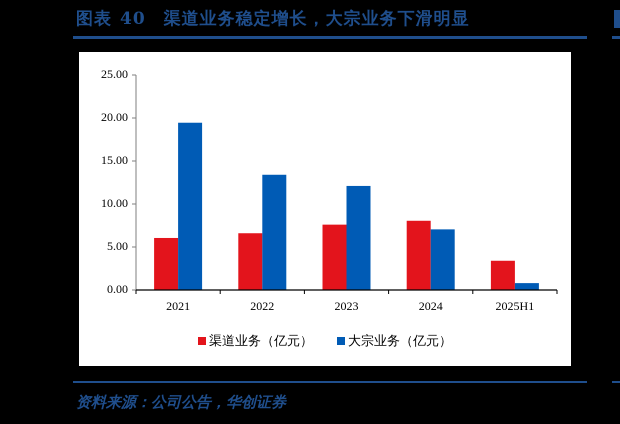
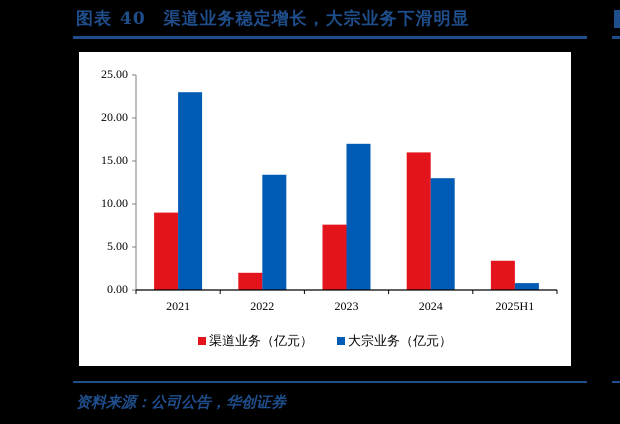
渠道业务（亿元）/2021: 6 -> 9
大宗业务（亿元）/2021: 19 -> 23
渠道业务（亿元）/2022: 7 -> 2
大宗业务（亿元）/2023: 12 -> 17
渠道业务（亿元）/2024: 8 -> 16
大宗业务（亿元）/2024: 7 -> 13
